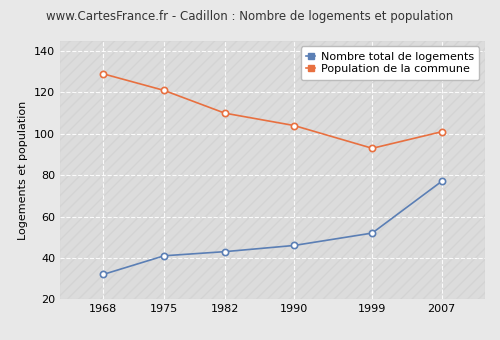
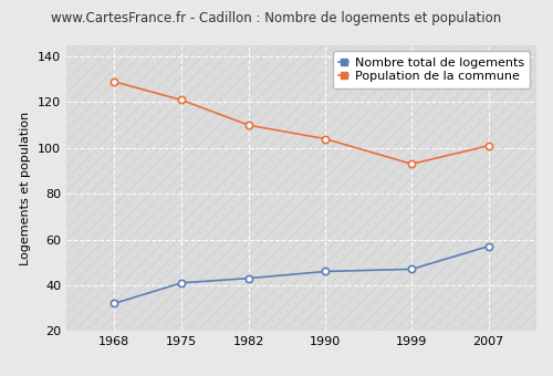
Nombre total de logements/1999: 52 -> 47
Nombre total de logements/2007: 77 -> 57
